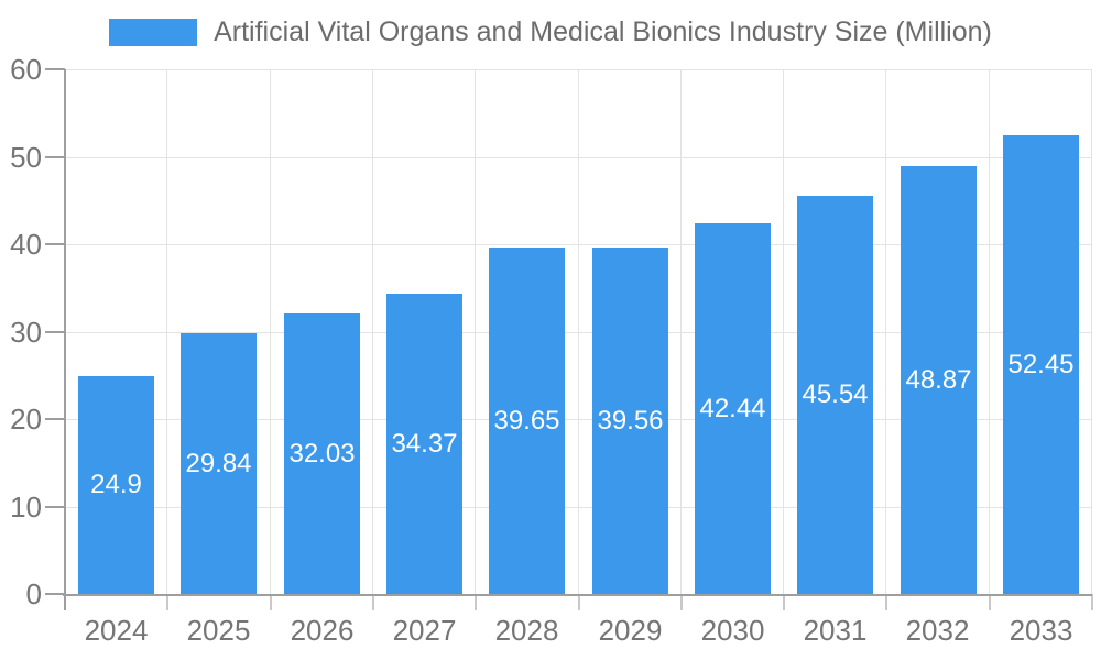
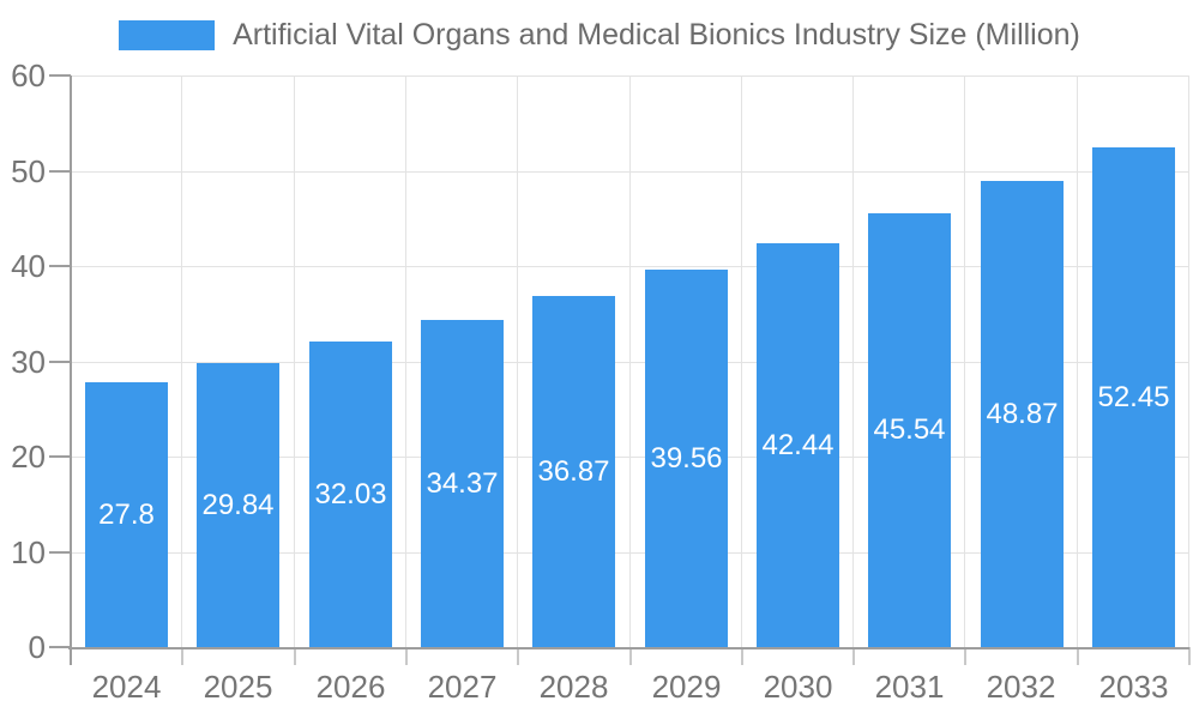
2024: 24.9 -> 27.8
2028: 39.65 -> 36.87
